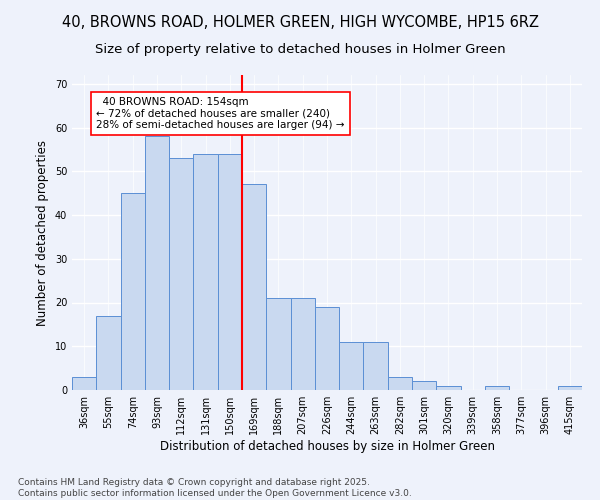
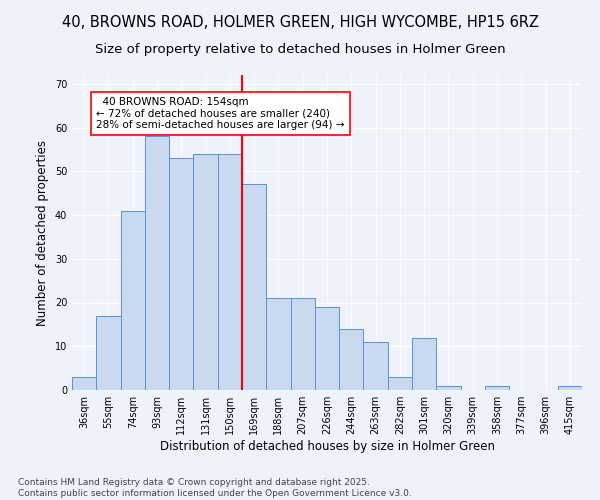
74sqm: 45 -> 41
244sqm: 11 -> 14
301sqm: 2 -> 12
